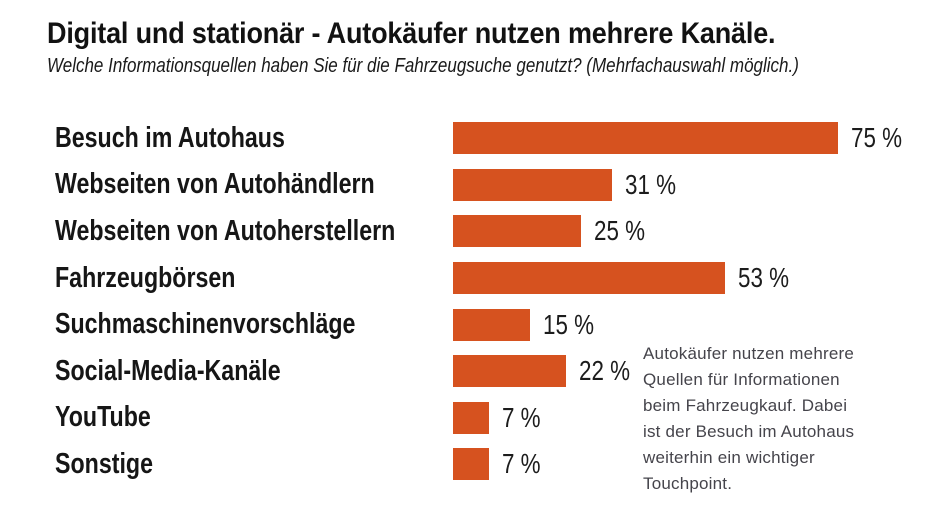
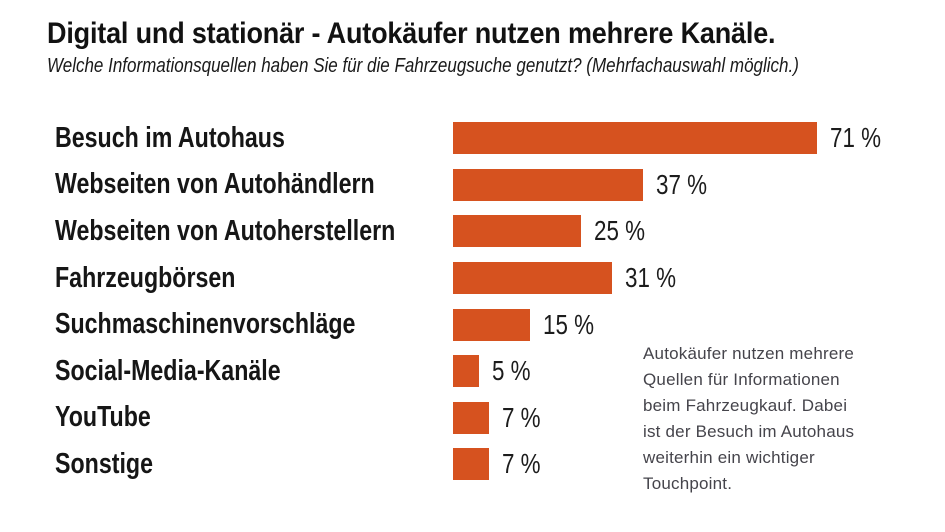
Besuch im Autohaus: 75 -> 71
Webseiten von Autohändlern: 31 -> 37
Fahrzeugbörsen: 53 -> 31
Social-Media-Kanäle: 22 -> 5
